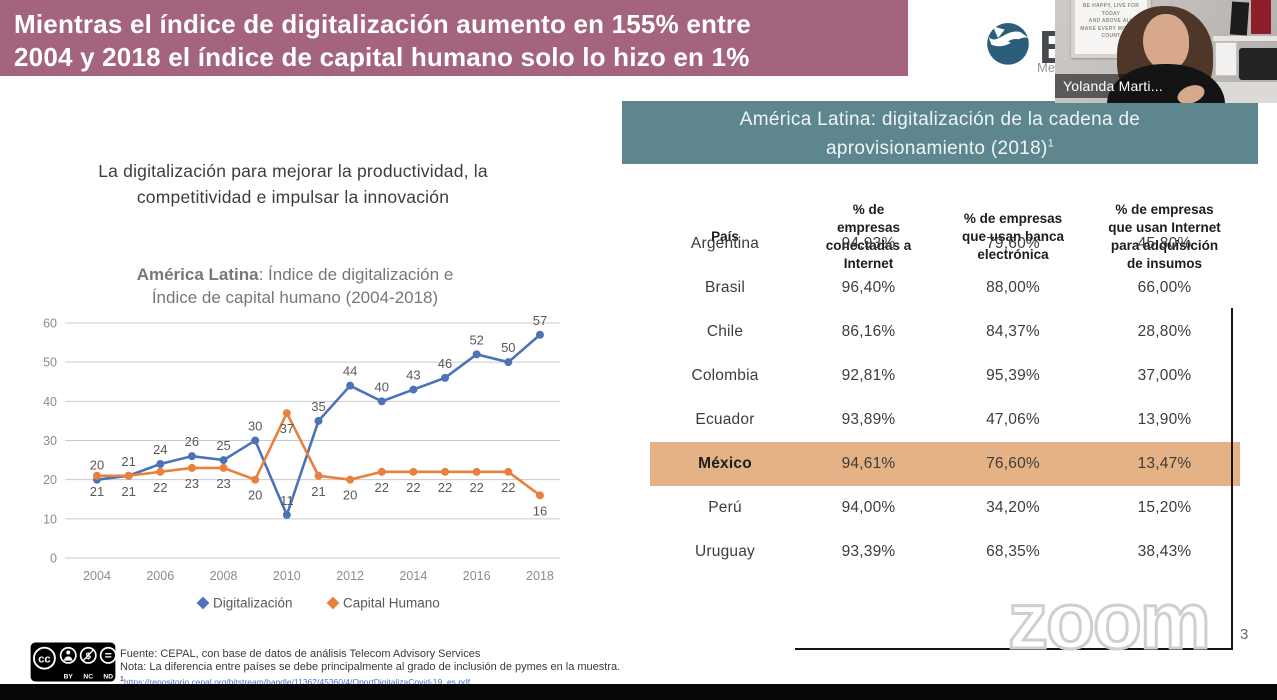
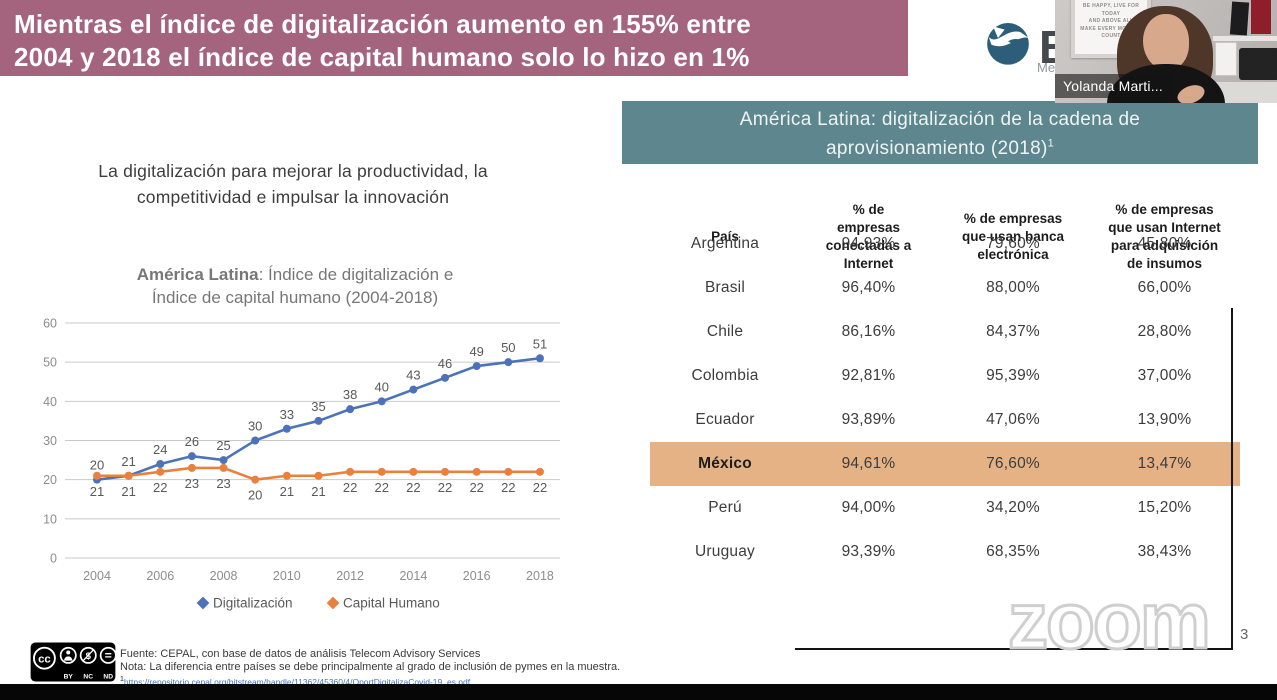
Digitalización/2010: 11 -> 33
Capital Humano/2010: 37 -> 21
Digitalización/2012: 44 -> 38
Capital Humano/2012: 20 -> 22
Digitalización/2016: 52 -> 49
Digitalización/2018: 57 -> 51
Capital Humano/2018: 16 -> 22
